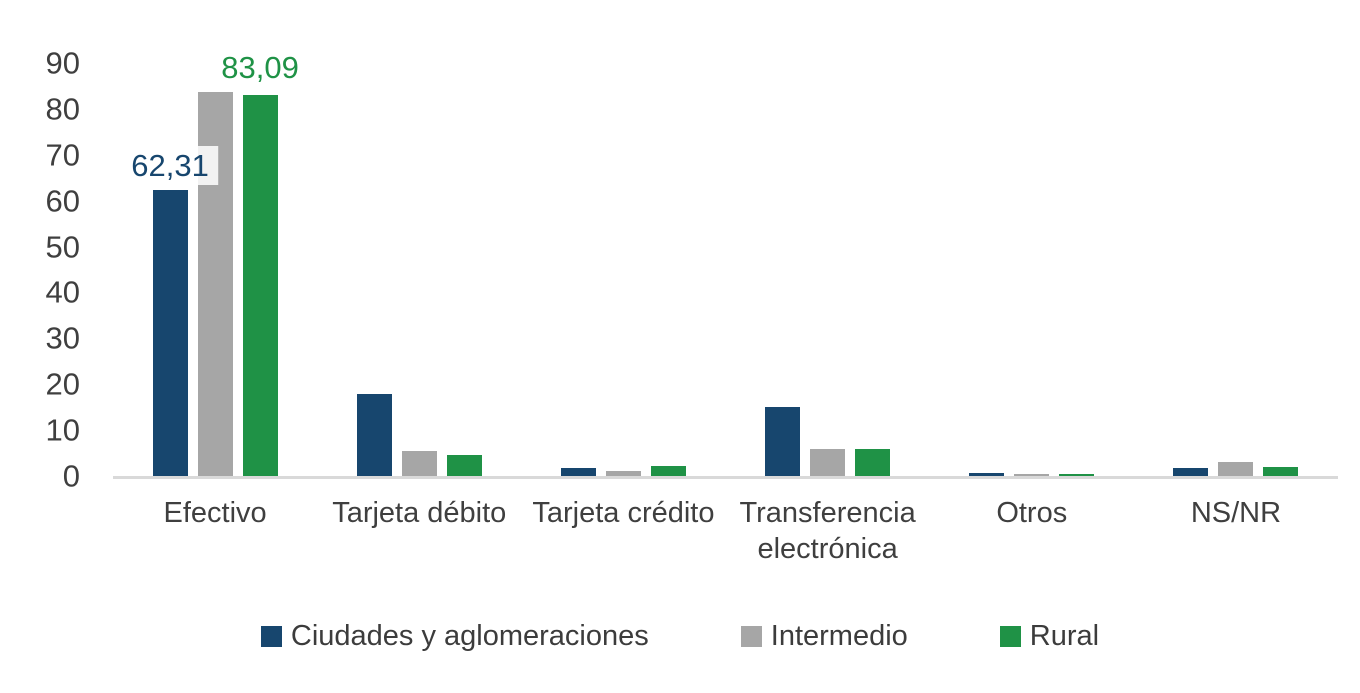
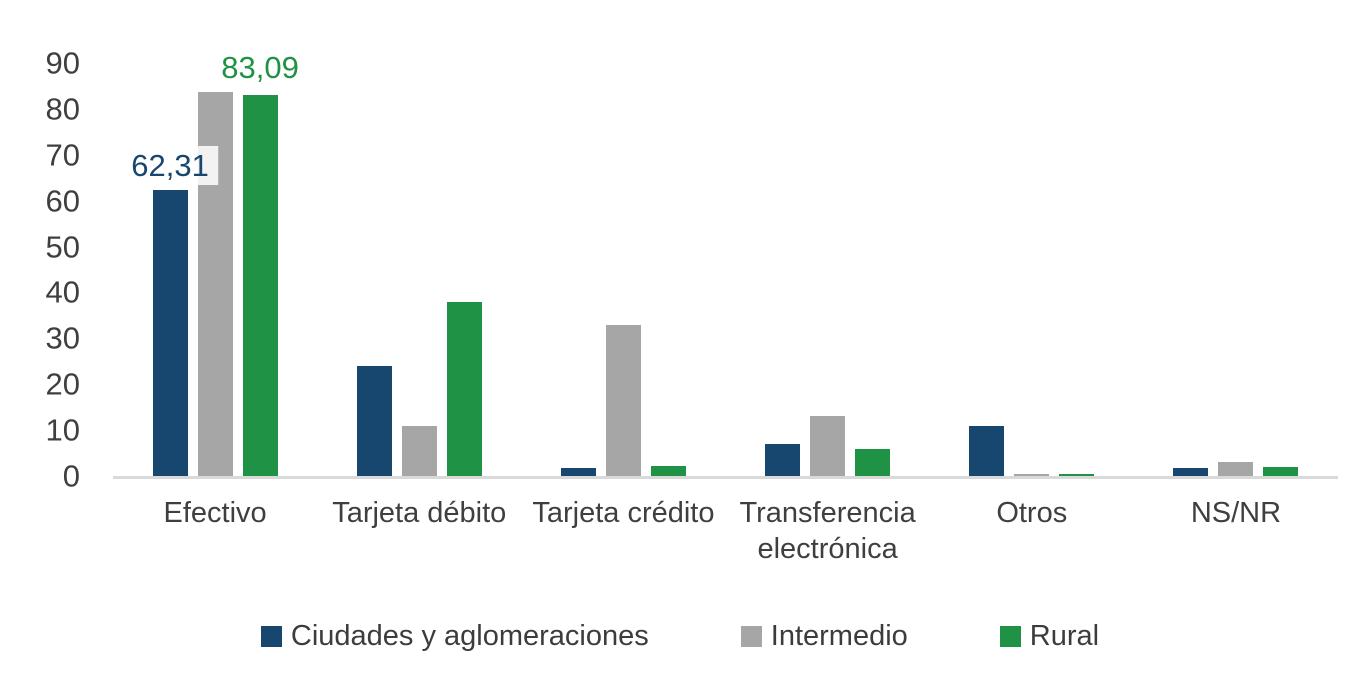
Ciudades y aglomeraciones/Tarjeta débito: 18 -> 24
Intermedio/Tarjeta débito: 6 -> 11
Rural/Tarjeta débito: 4 -> 38
Intermedio/Tarjeta crédito: 1 -> 33
Ciudades y aglomeraciones/Transferencia electrónica: 15 -> 7
Intermedio/Transferencia electrónica: 6 -> 13
Ciudades y aglomeraciones/Otros: 1 -> 11
